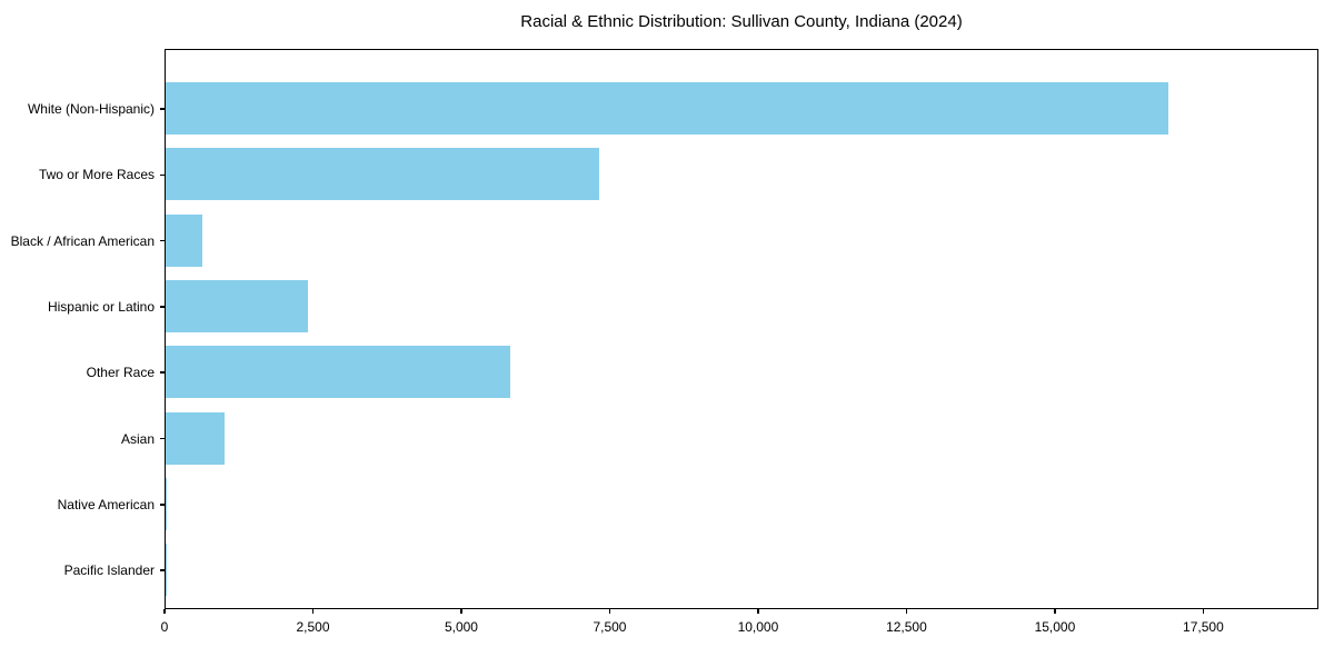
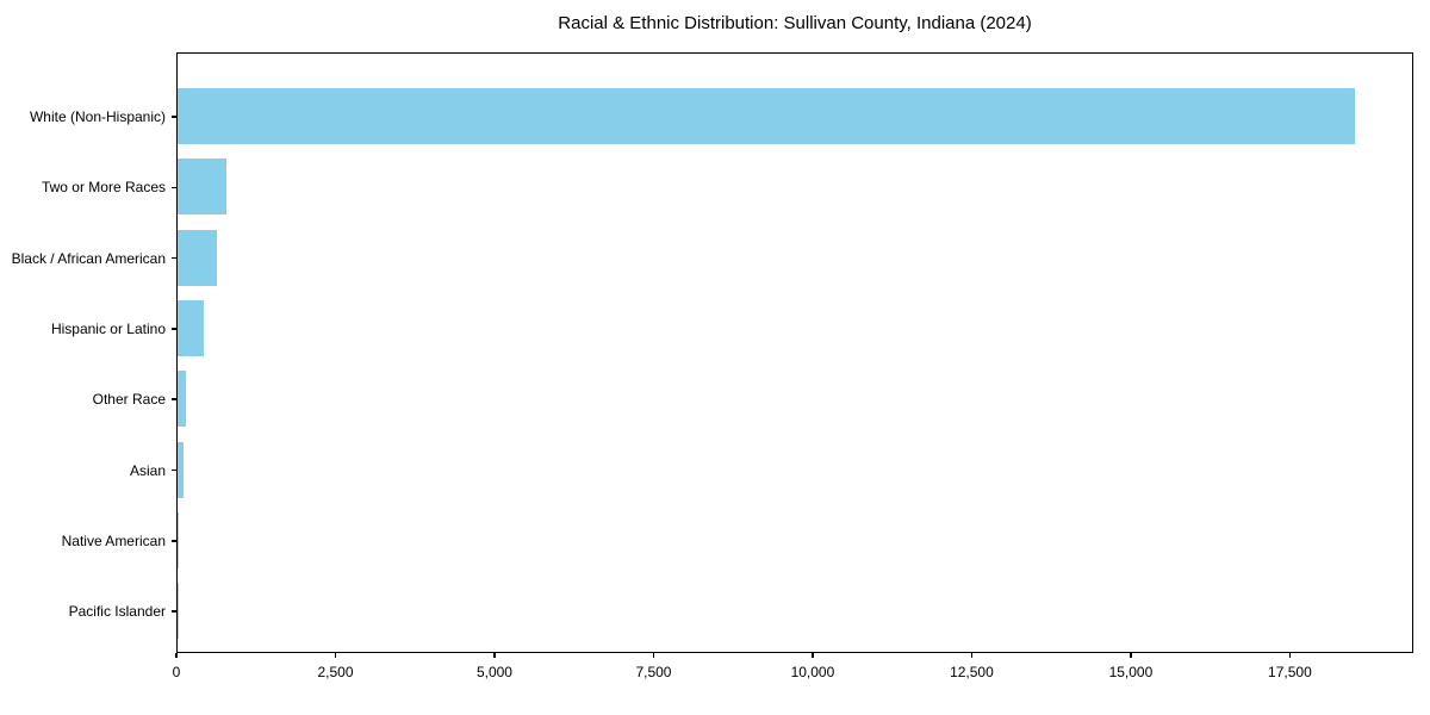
White (Non-Hispanic): 16900 -> 18500
Two or More Races: 7300 -> 800
Hispanic or Latino: 2400 -> 400
Other Race: 5800 -> 100
Asian: 1000 -> 100
